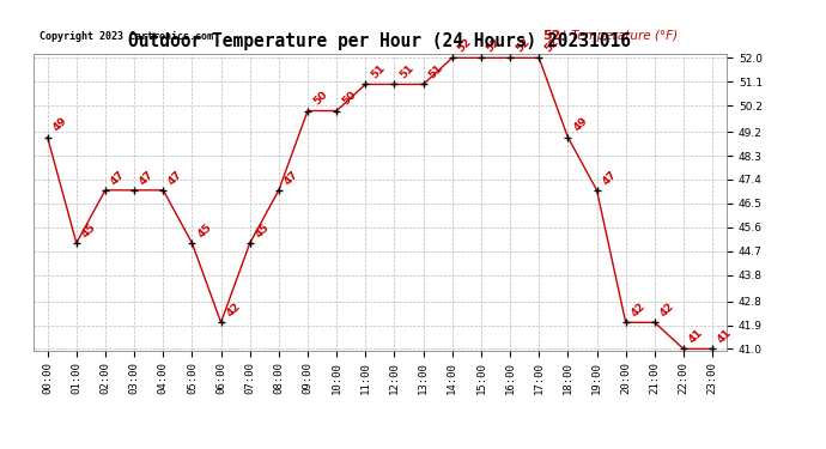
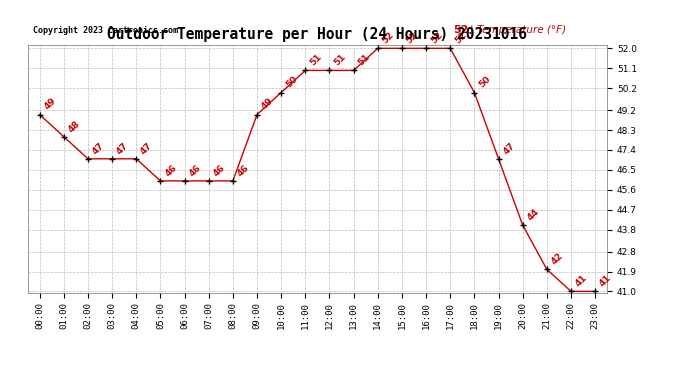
01:00: 45 -> 48
05:00: 45 -> 46
06:00: 42 -> 46
07:00: 45 -> 46
08:00: 47 -> 46
09:00: 50 -> 49
18:00: 49 -> 50
20:00: 42 -> 44
